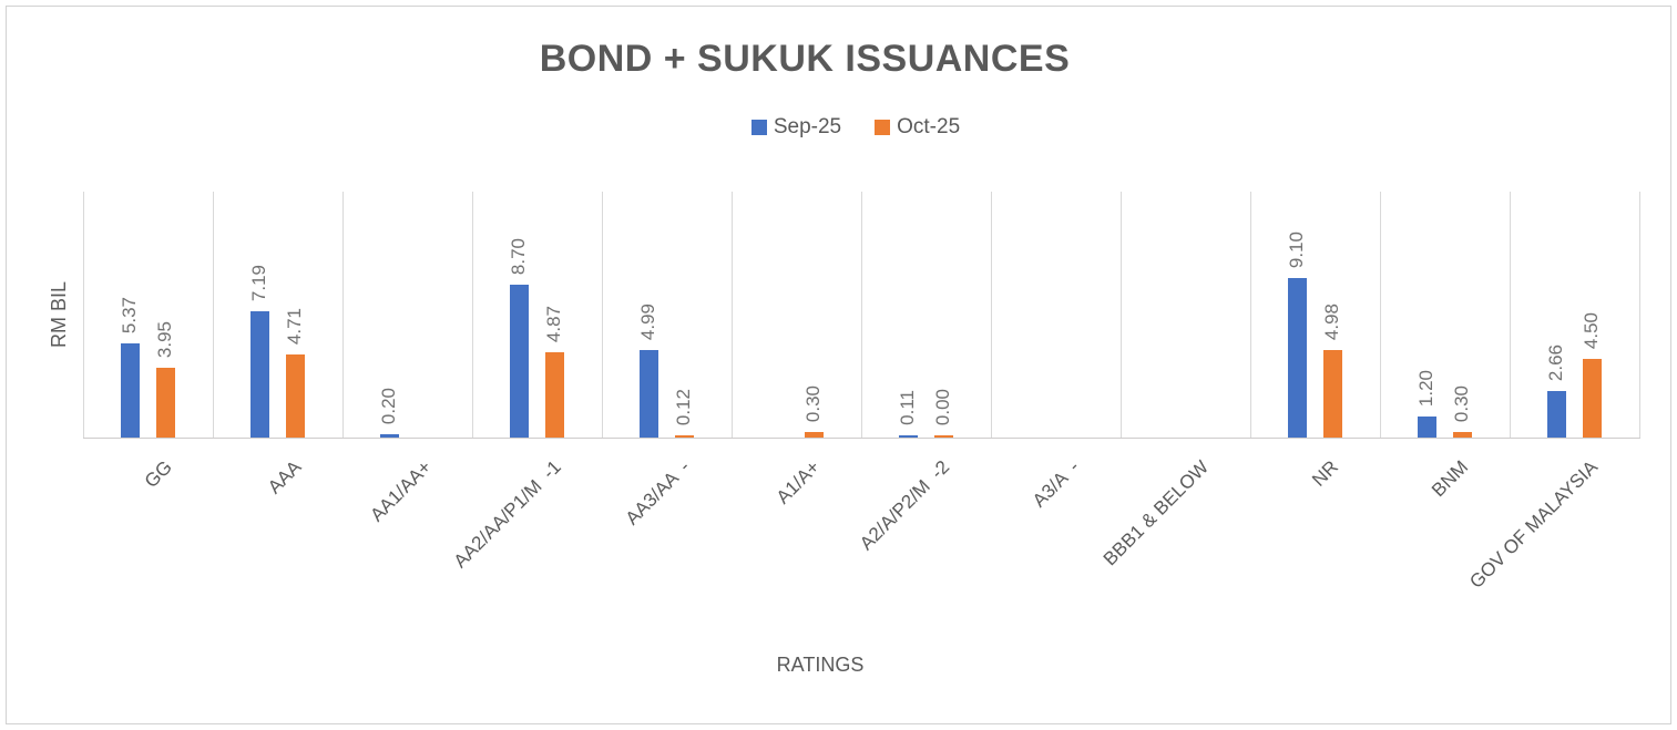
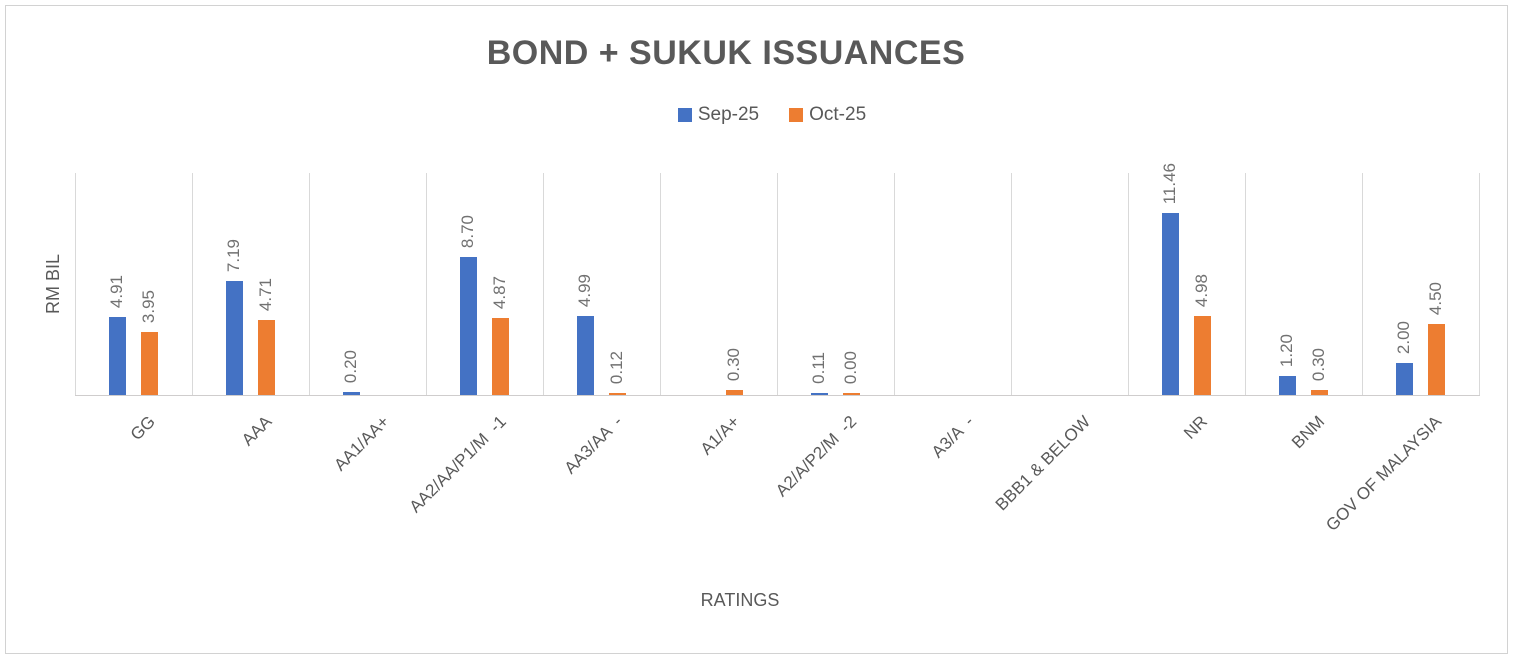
Sep-25/GG: 5.37 -> 4.91
Sep-25/NR: 9.10 -> 11.46
Sep-25/GOV OF MALAYSIA: 2.66 -> 2.00
